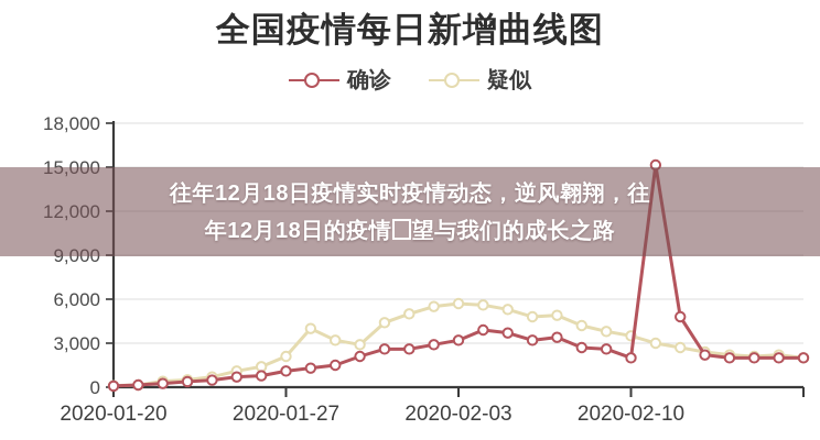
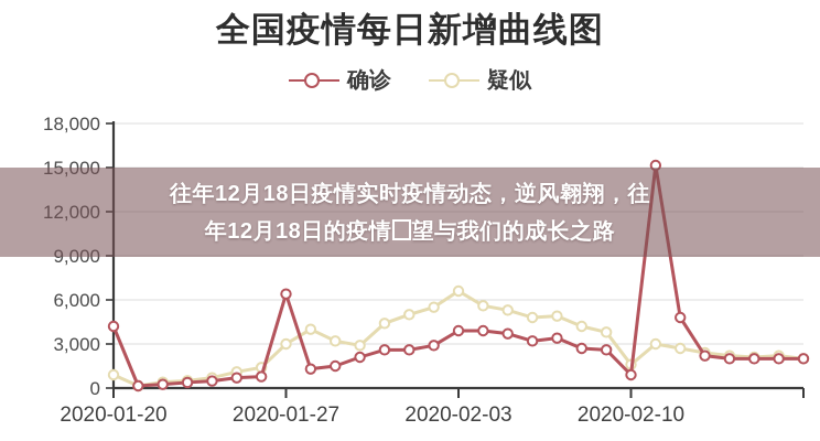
确诊/2020-01-20: 100 -> 4200
疑似/2020-01-20: 100 -> 900
确诊/2020-01-27: 1100 -> 6400
疑似/2020-01-27: 2100 -> 3000
确诊/2020-02-03: 3200 -> 3900
疑似/2020-02-03: 5700 -> 6600
确诊/2020-02-10: 2000 -> 900
疑似/2020-02-10: 3500 -> 1600
